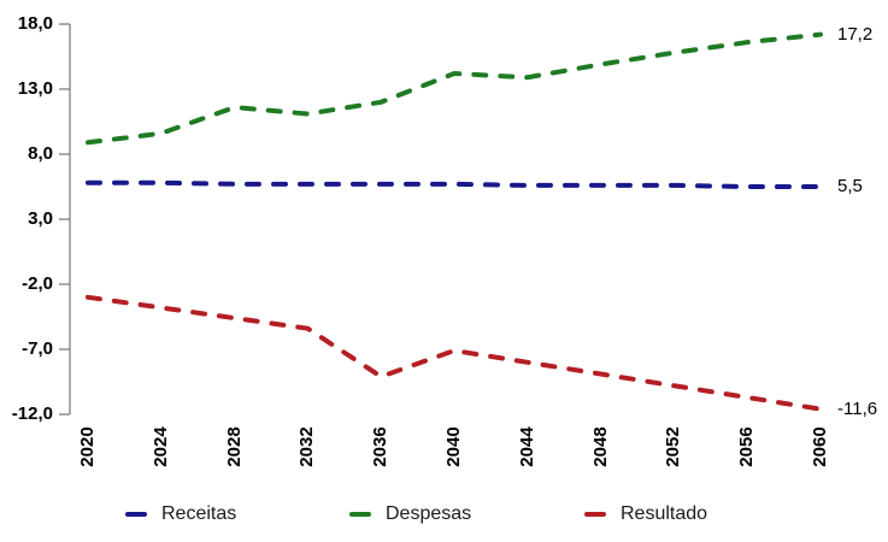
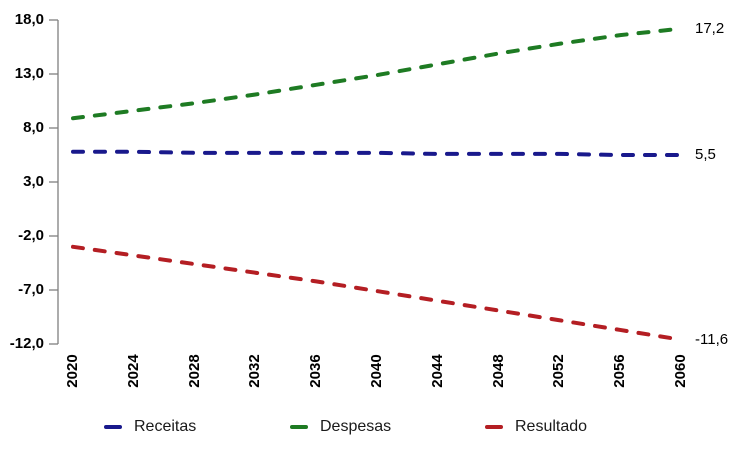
Despesas/2028: 11,6 -> 10,3
Resultado/2036: -9,1 -> -6,2
Despesas/2040: 14,2 -> 12,9
